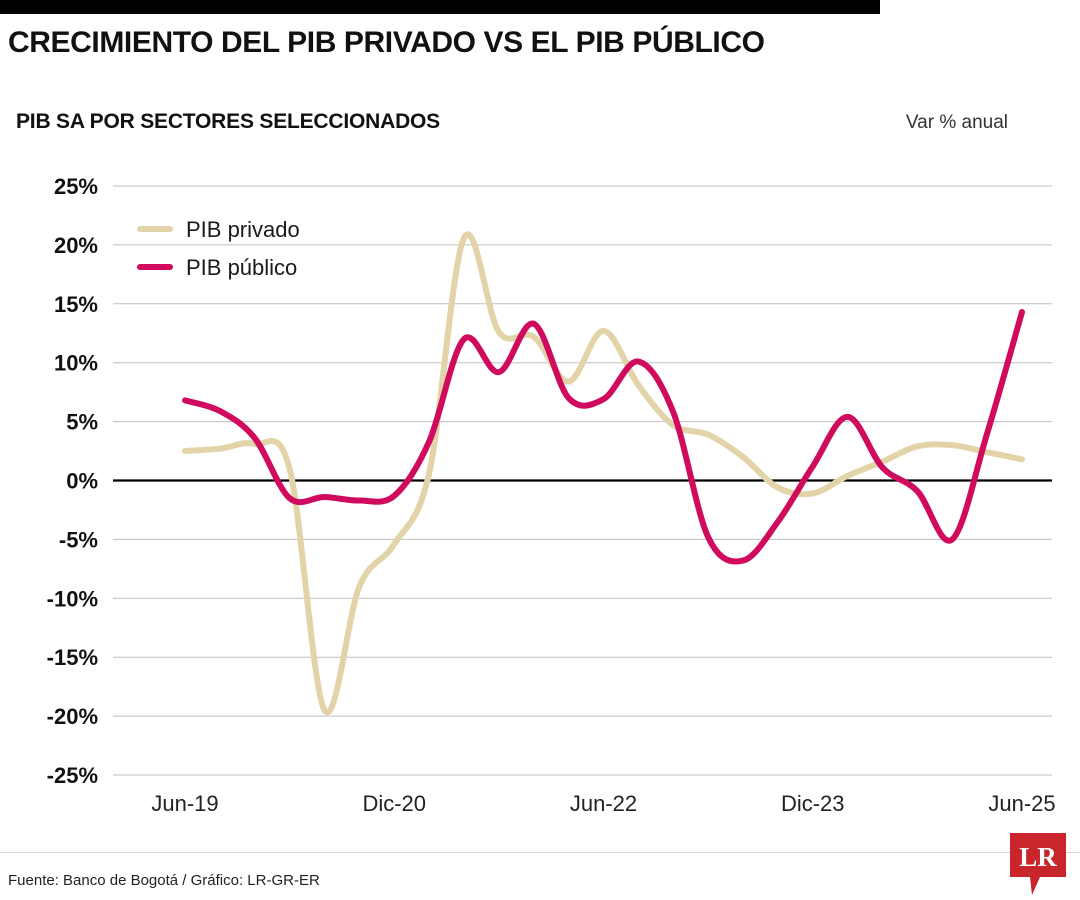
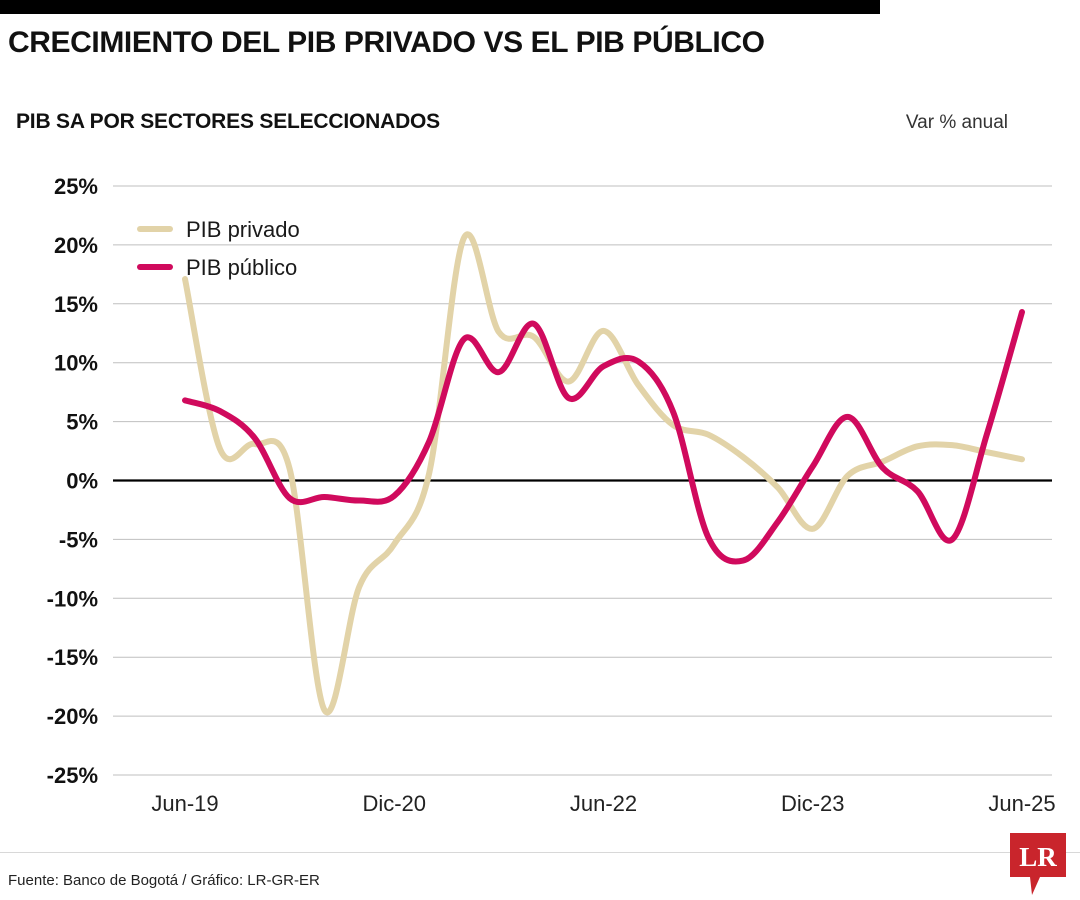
PIB privado/Jun-19: 2.5% -> 17.1%
PIB público/Jun-22: 6.9% -> 9.7%
PIB privado/Dic-23: -1.1% -> -4.1%
